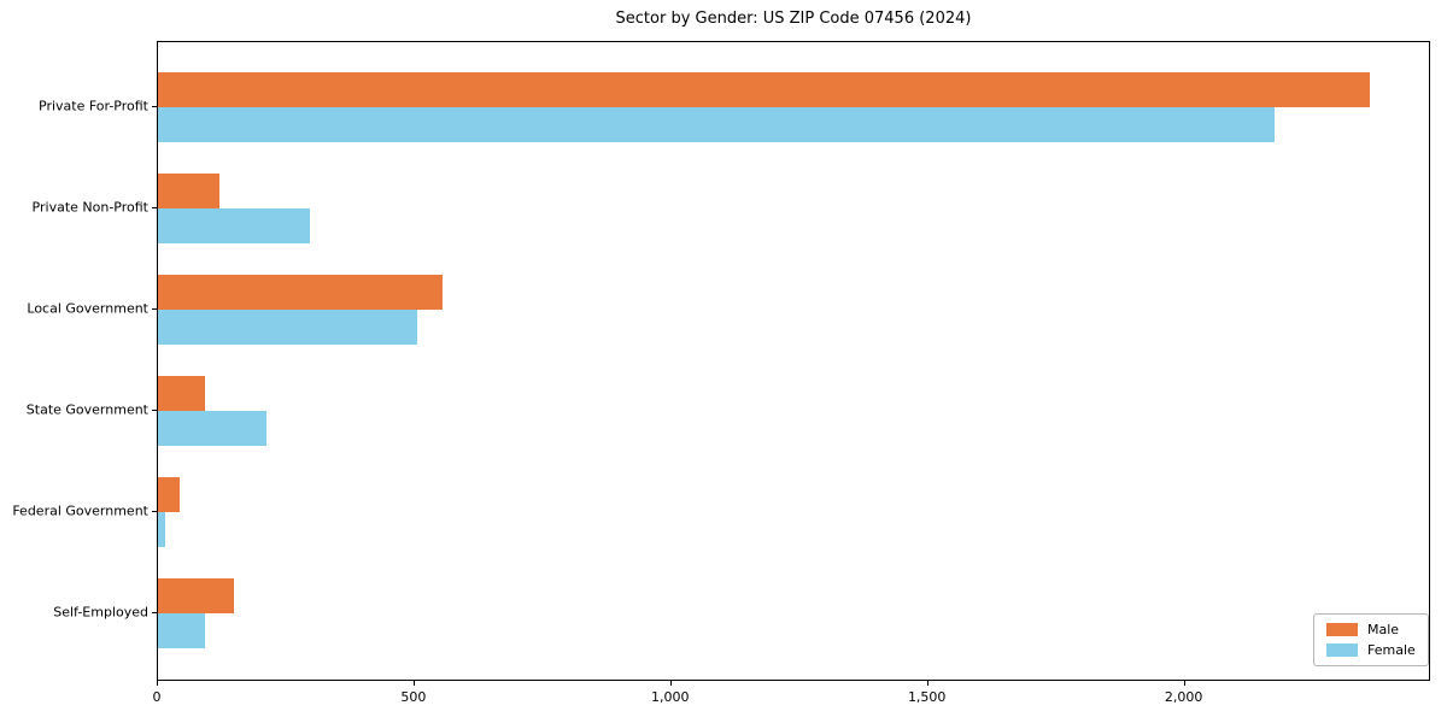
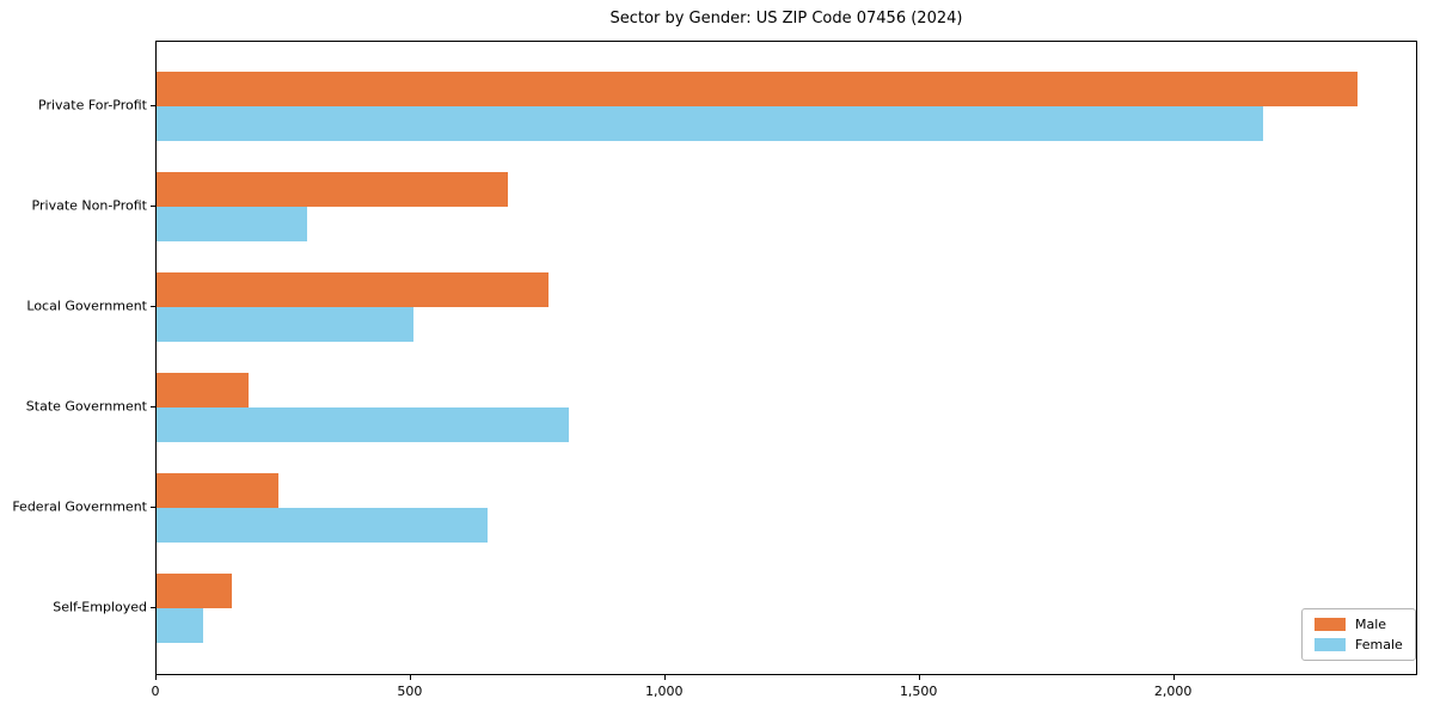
Male/Private Non-Profit: 120 -> 690
Male/Local Government: 560 -> 770
Male/State Government: 90 -> 180
Female/State Government: 210 -> 810
Male/Federal Government: 40 -> 240
Female/Federal Government: 10 -> 650
